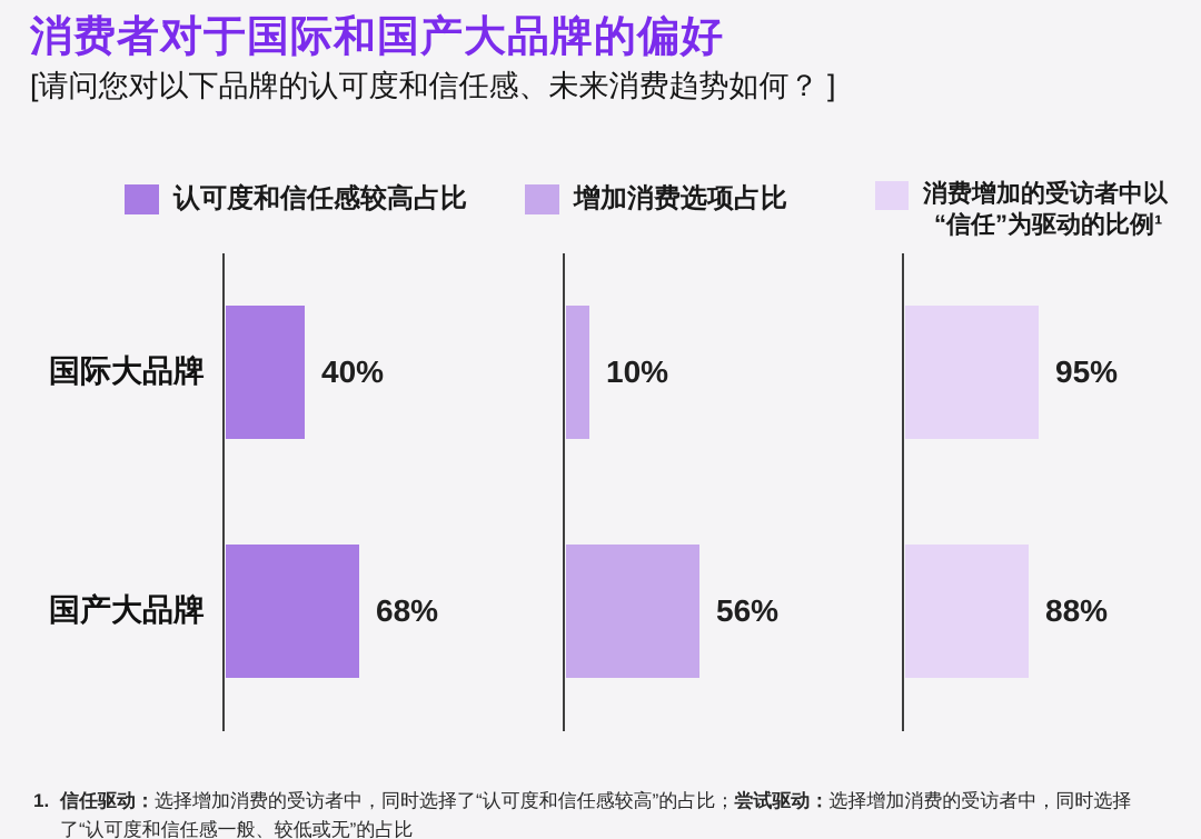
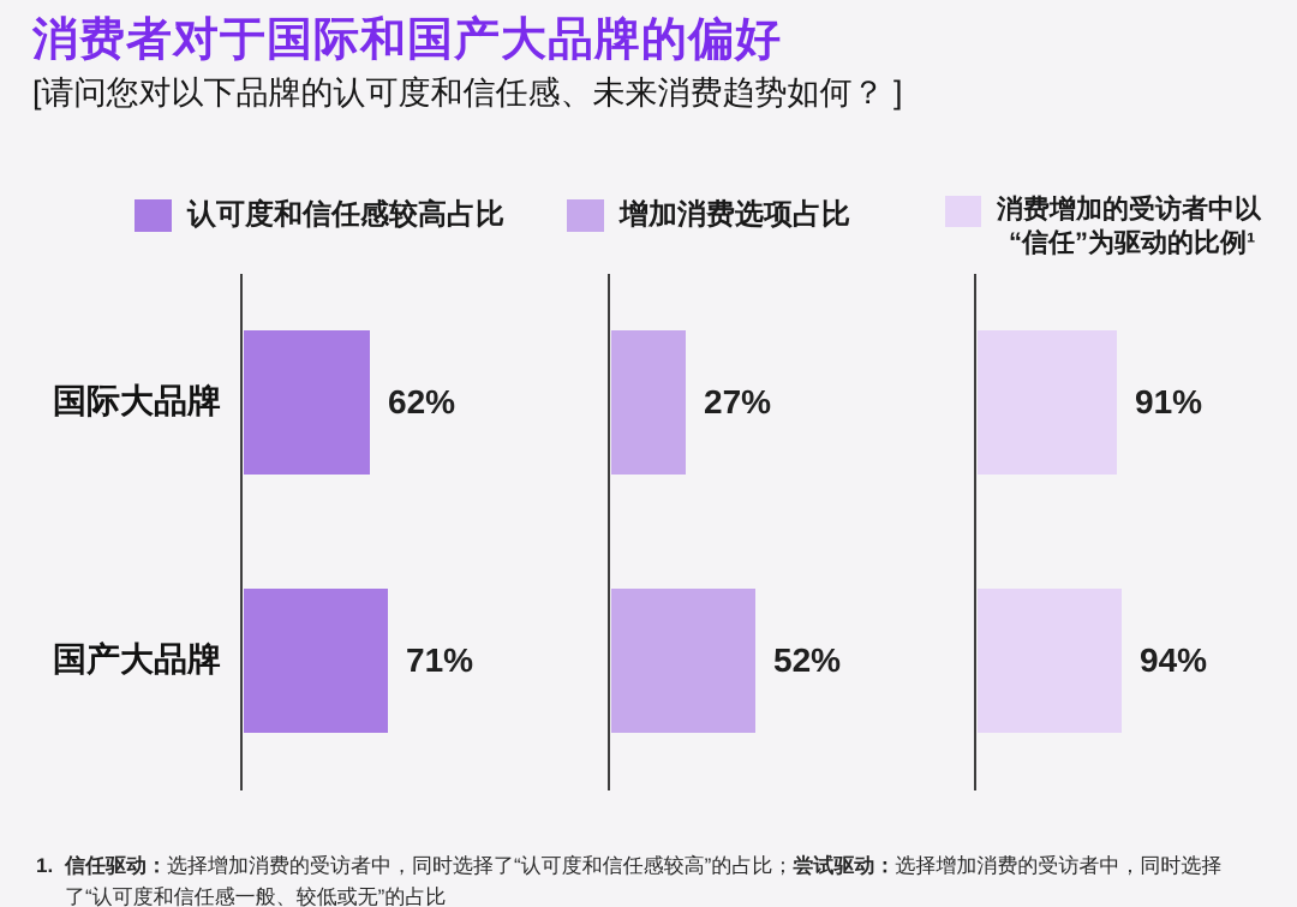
认可度和信任感较高占比/国际大品牌: 40% -> 62%
增加消费选项占比/国际大品牌: 10% -> 27%
消费增加的受访者中以“信任”为驱动的比例¹/国际大品牌: 95% -> 91%
认可度和信任感较高占比/国产大品牌: 68% -> 71%
增加消费选项占比/国产大品牌: 56% -> 52%
消费增加的受访者中以“信任”为驱动的比例¹/国产大品牌: 88% -> 94%
